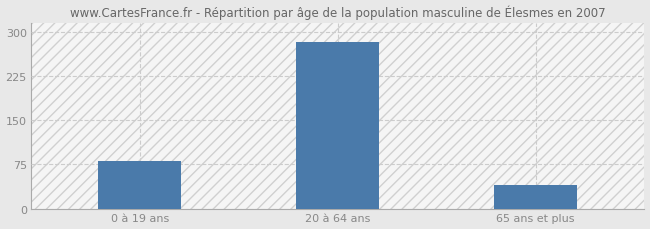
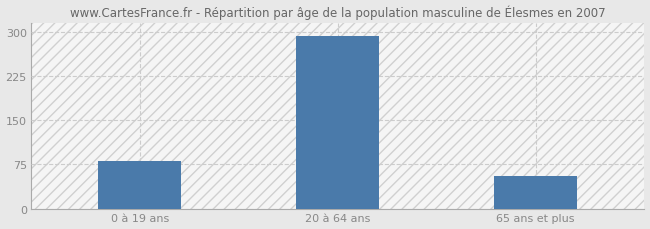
20 à 64 ans: 282 -> 293
65 ans et plus: 40 -> 55
